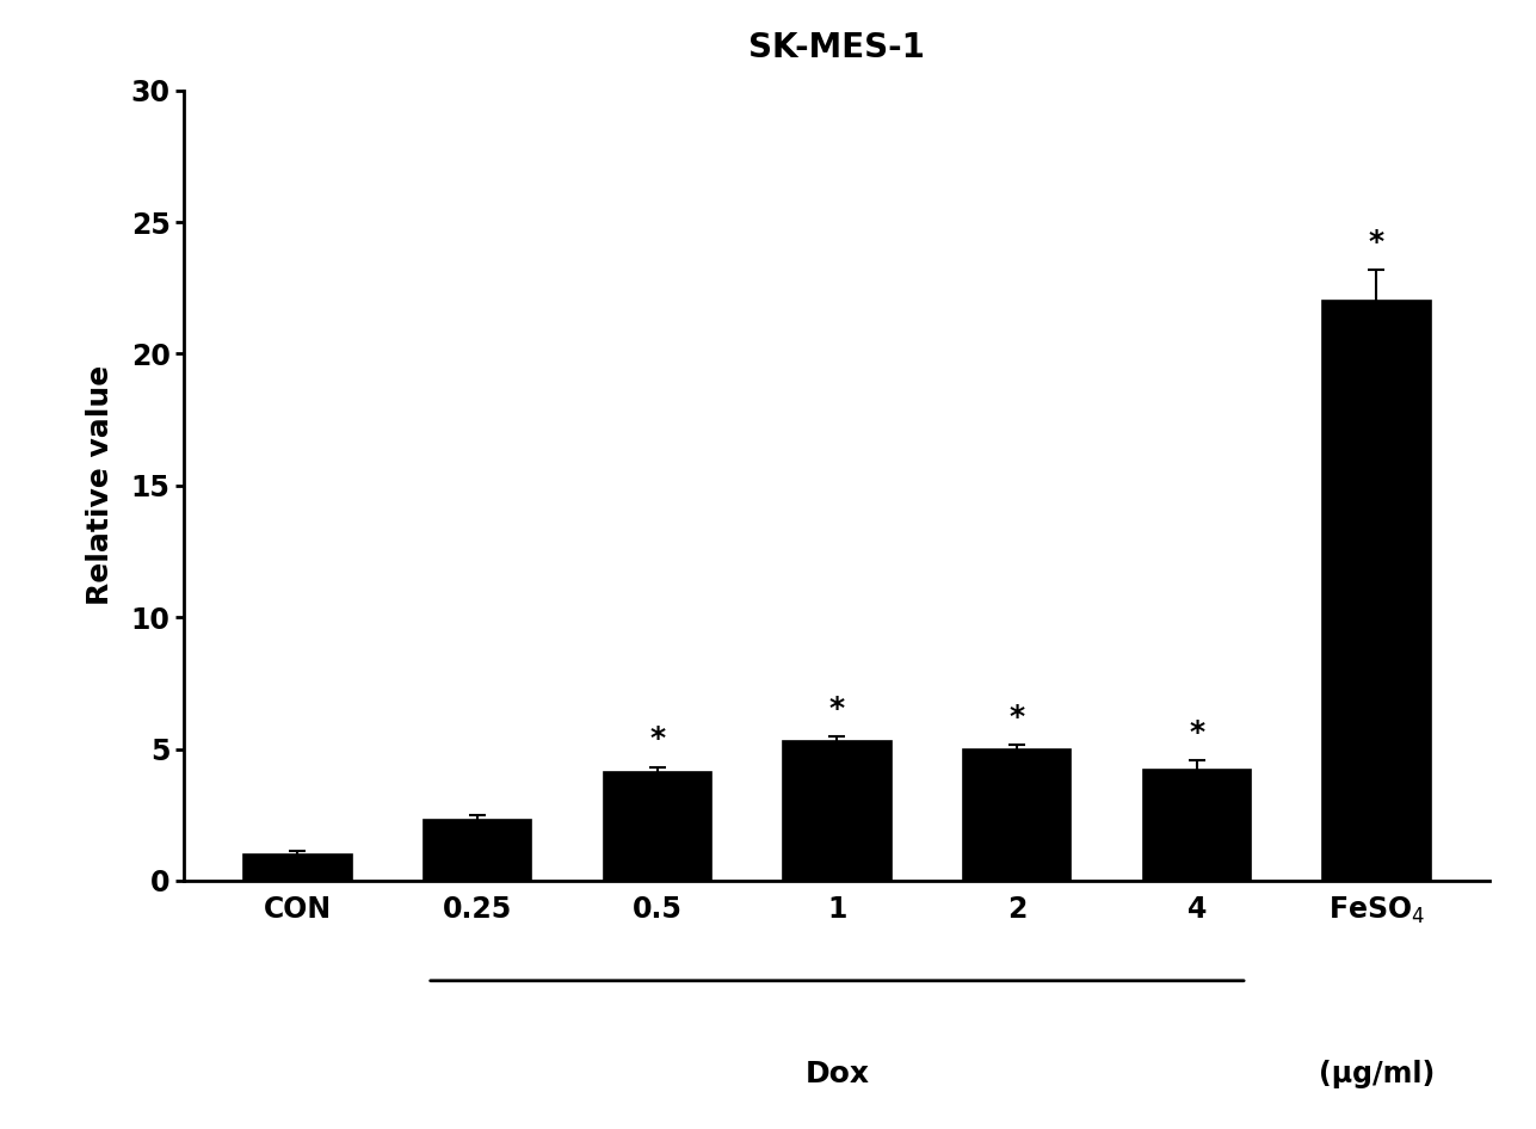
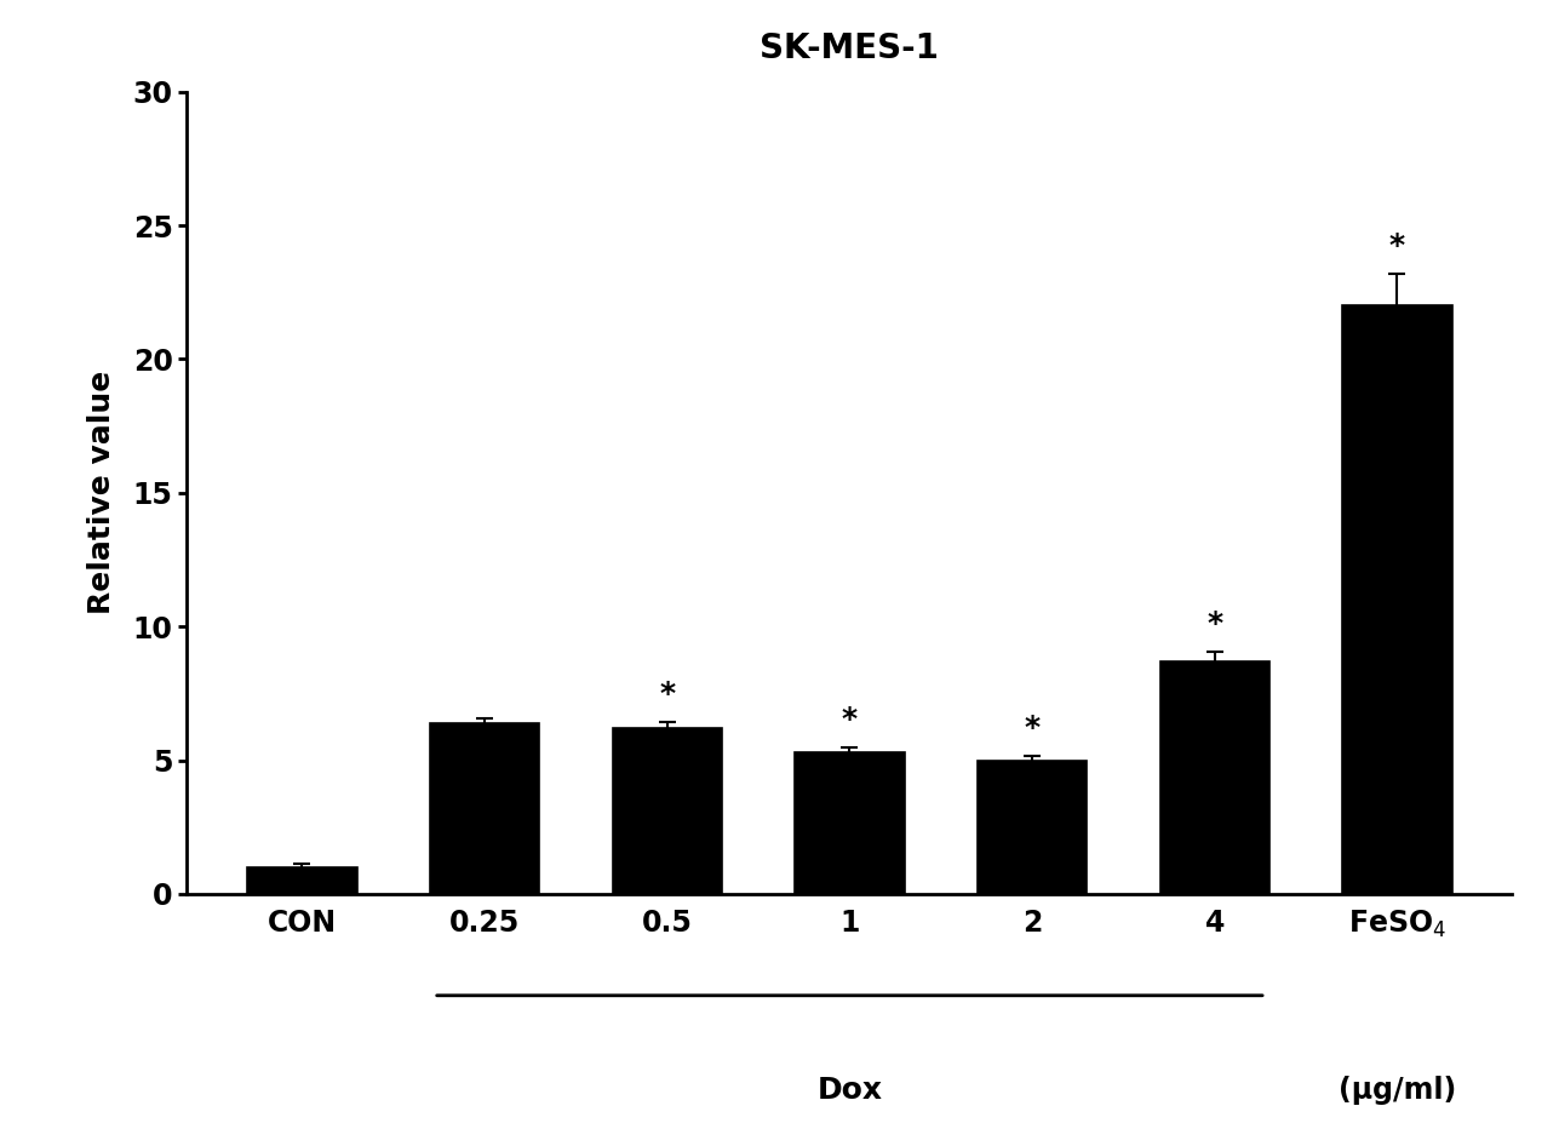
0.25: 2.3 -> 6.4
0.5: 4.1 -> 6.2
4: 4.2 -> 8.7
